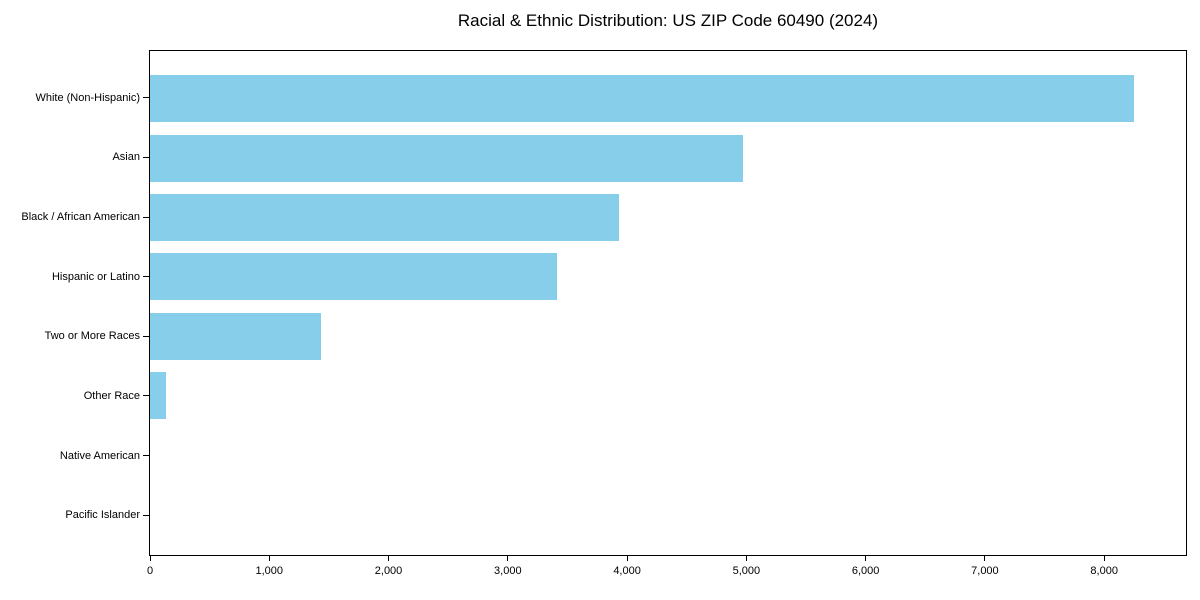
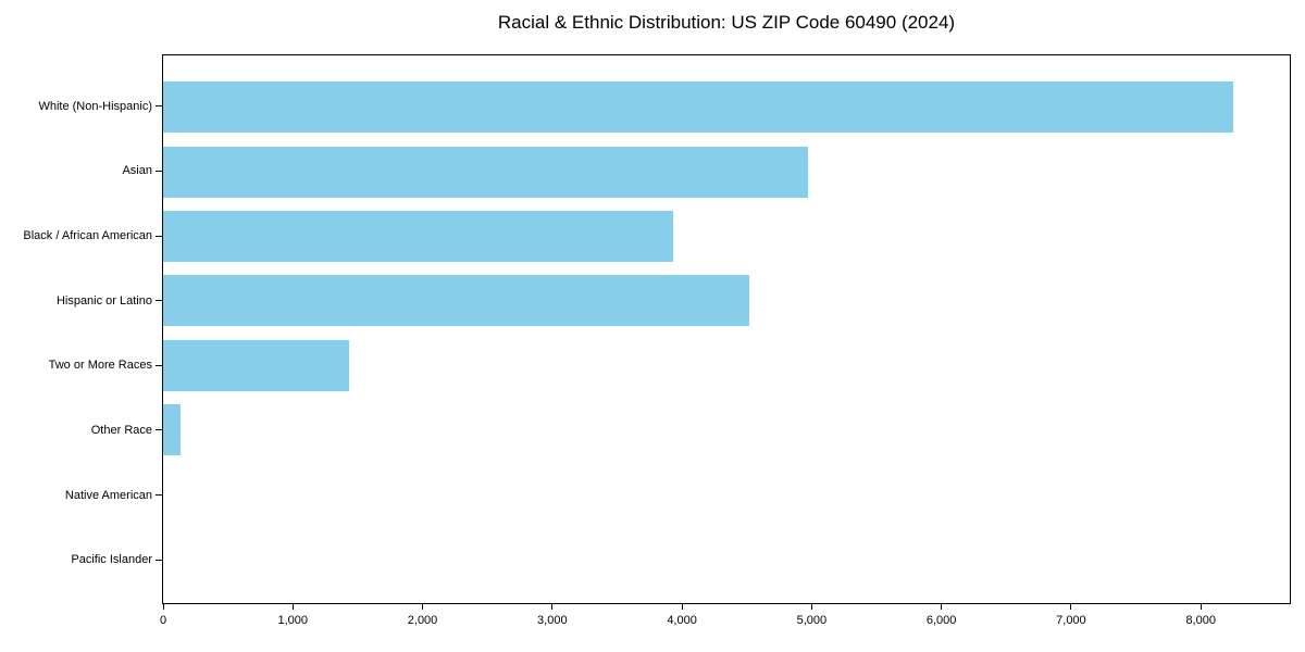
Hispanic or Latino: 3420 -> 4520
